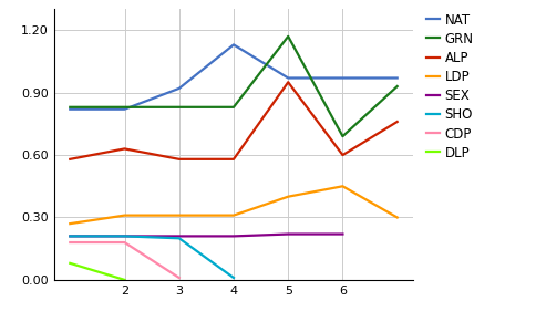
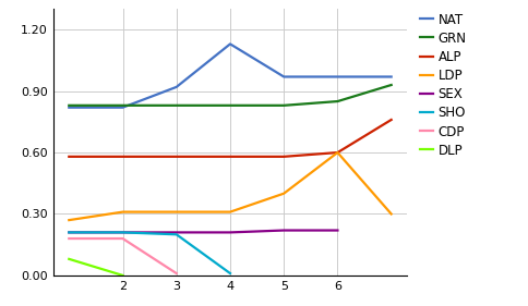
ALP/2: 0.63 -> 0.58
GRN/5: 1.17 -> 0.83
ALP/5: 0.95 -> 0.58
GRN/6: 0.69 -> 0.85
LDP/6: 0.45 -> 0.60
